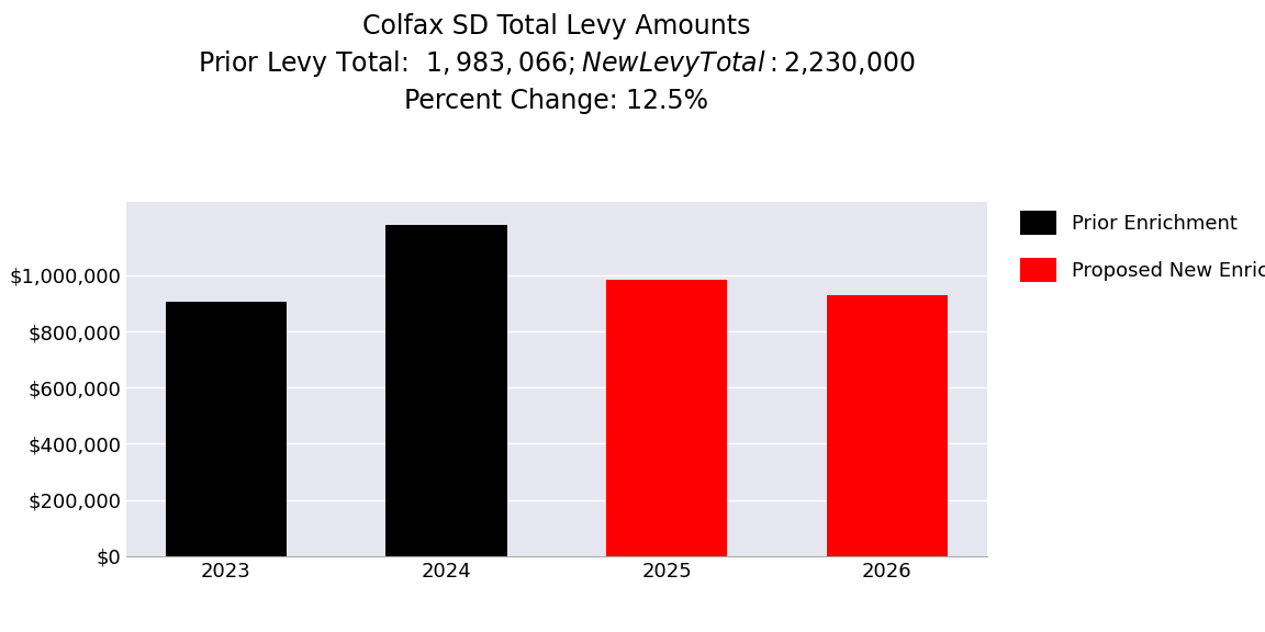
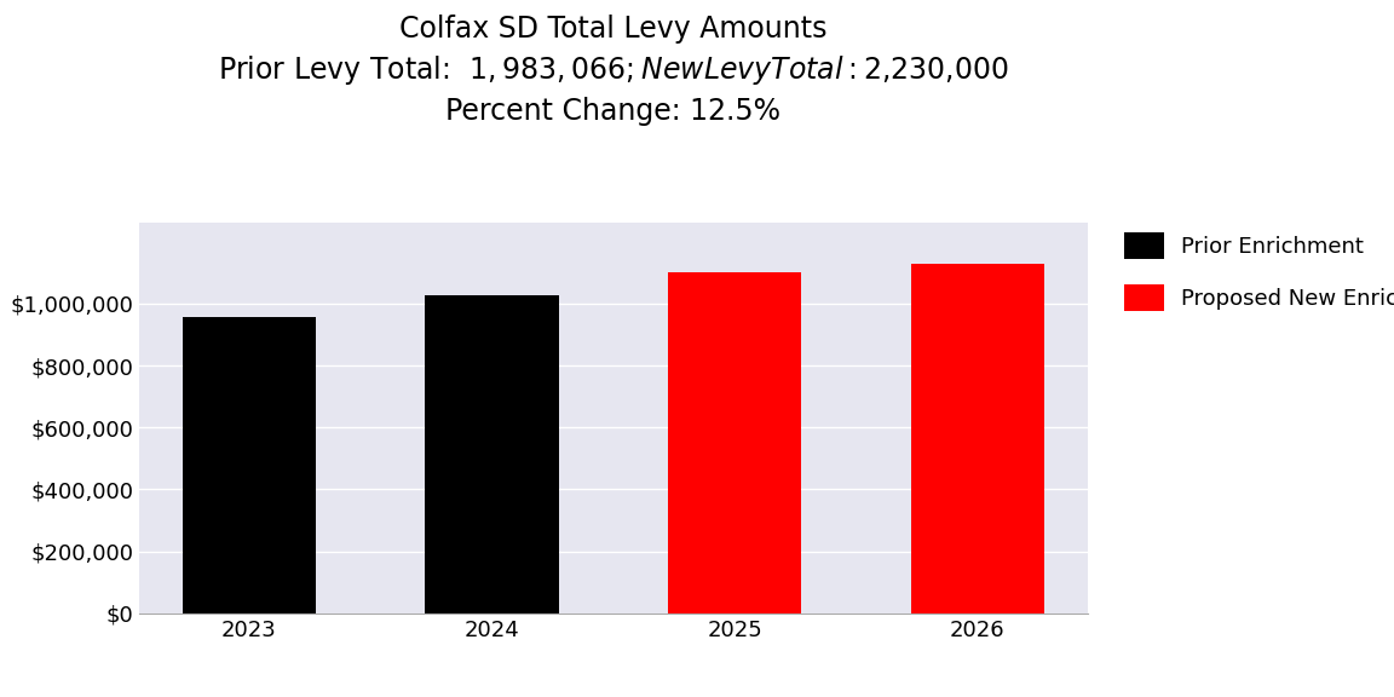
2023: $905,000 -> $958,000
2024: $1,180,000 -> $1,025,000
2025: $985,000 -> $1,100,000
2026: $930,000 -> $1,130,000
